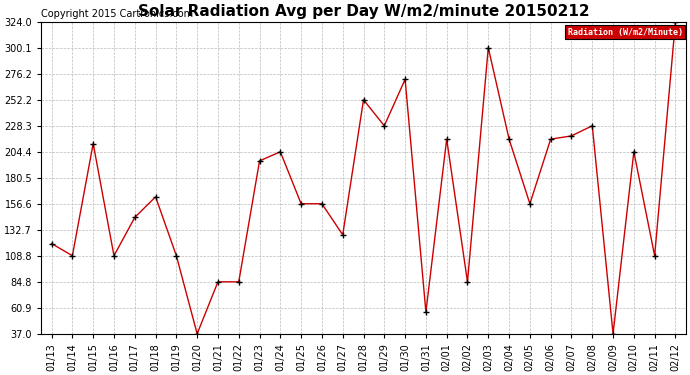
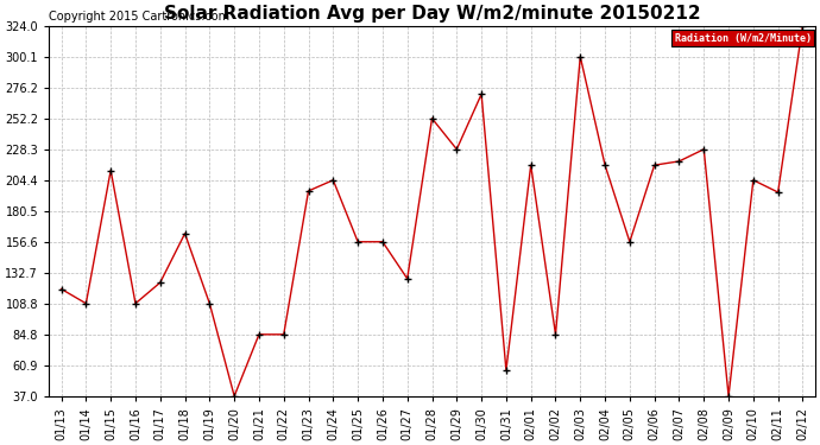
01/17: 144 -> 125
02/11: 109 -> 195
